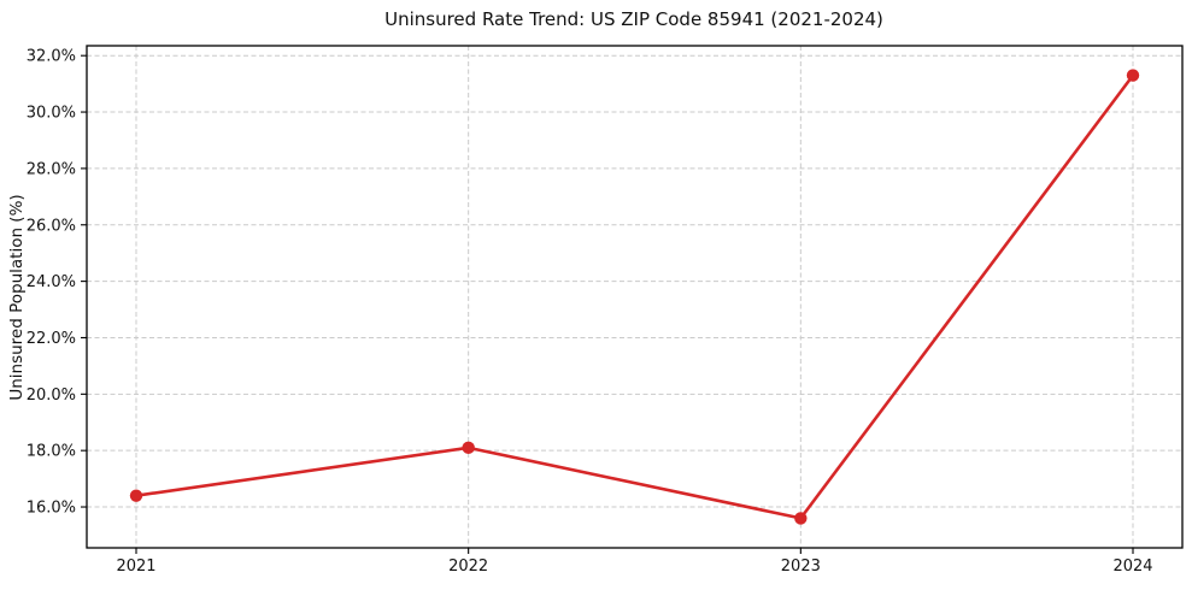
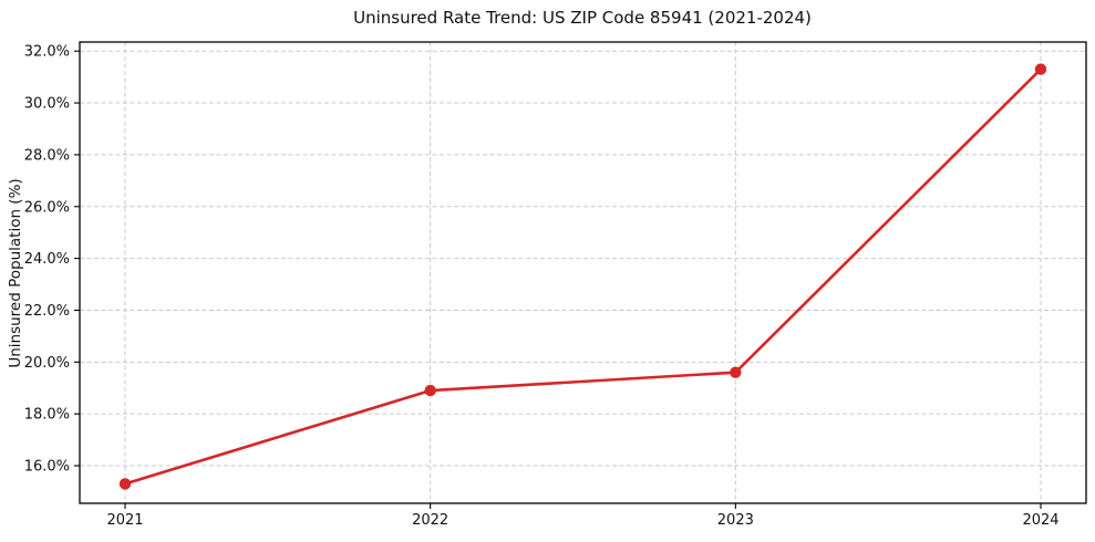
2021: 16.4% -> 15.3%
2022: 18.1% -> 18.9%
2023: 15.6% -> 19.6%
